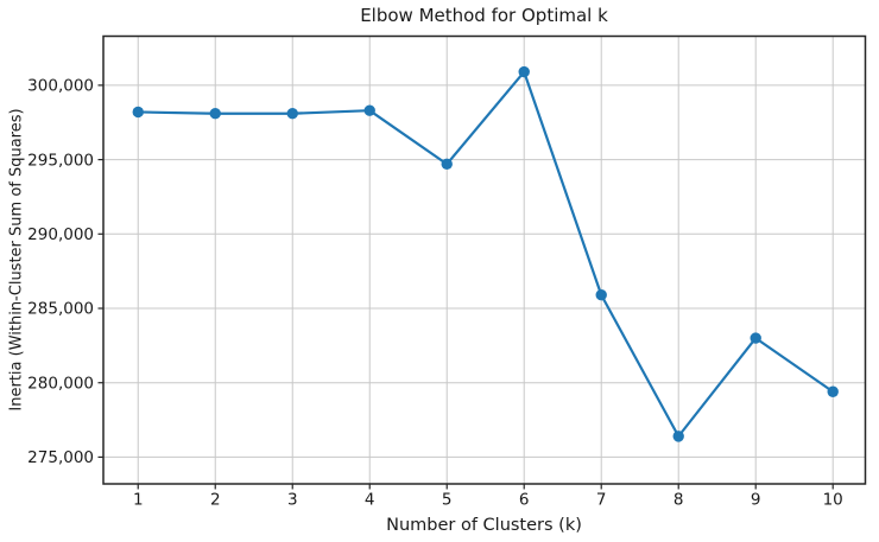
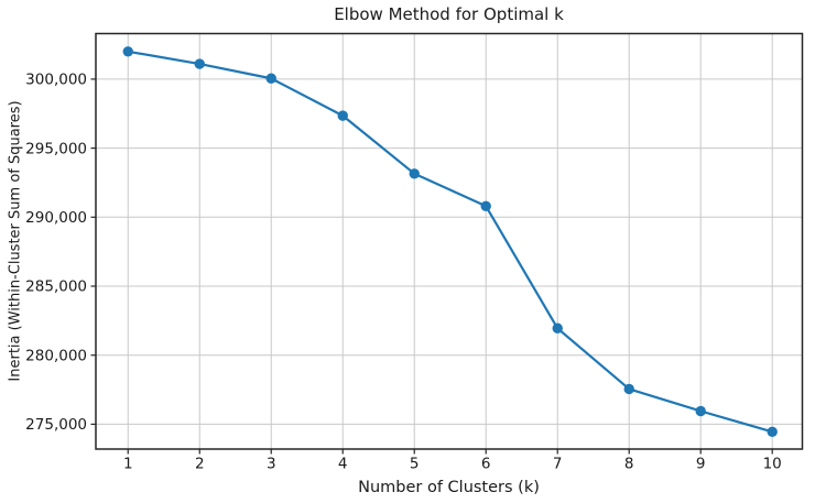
1: 298200 -> 302000
2: 298100 -> 301100
3: 298100 -> 300000
4: 298300 -> 297400
5: 294700 -> 293200
6: 300900 -> 290800
7: 285900 -> 282000
8: 276400 -> 277600
9: 283000 -> 276000
10: 279400 -> 274400
